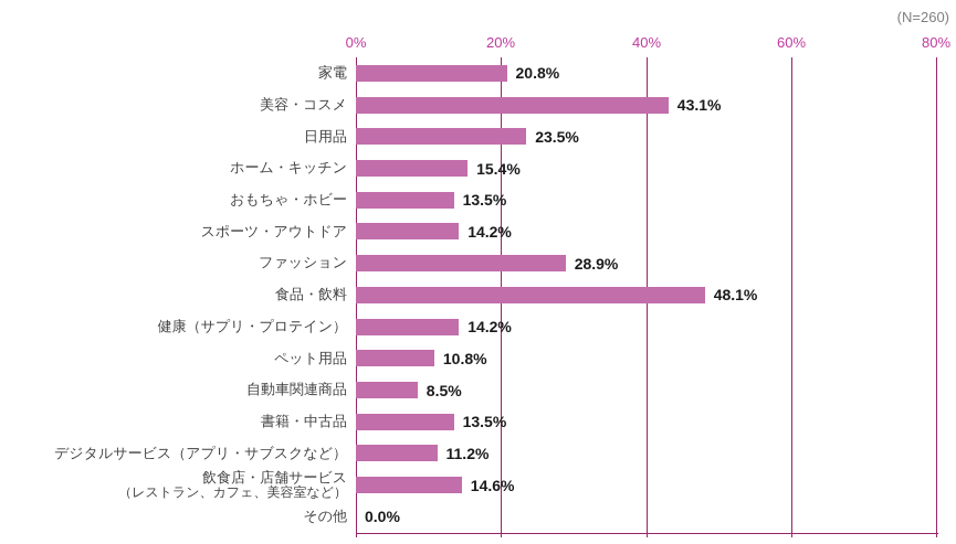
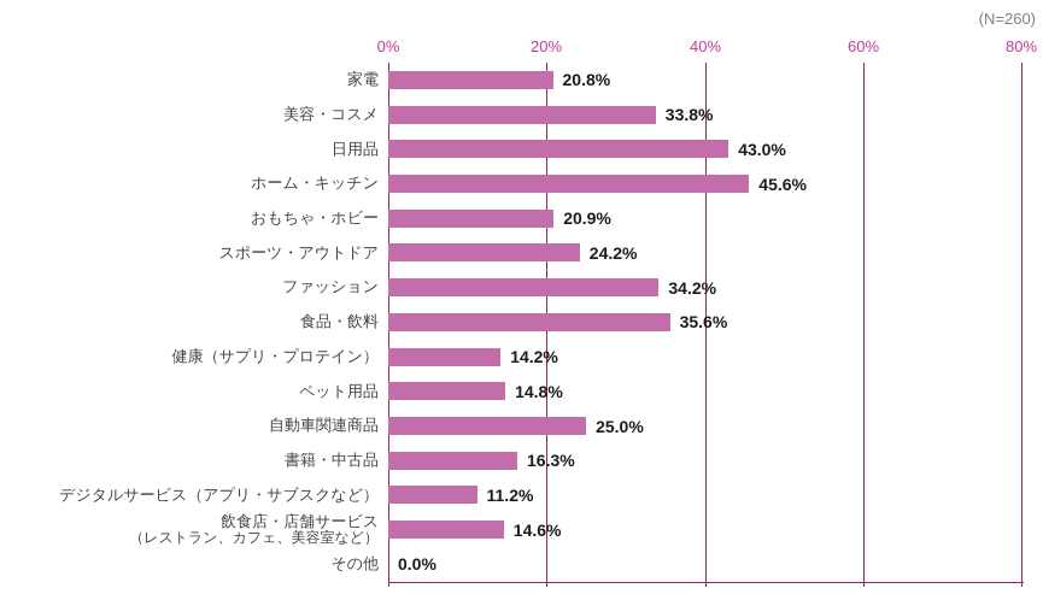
美容・コスメ: 43.1% -> 33.8%
日用品: 23.5% -> 43.0%
ホーム・キッチン: 15.4% -> 45.6%
おもちゃ・ホビー: 13.5% -> 20.9%
スポーツ・アウトドア: 14.2% -> 24.2%
ファッション: 28.9% -> 34.2%
食品・飲料: 48.1% -> 35.6%
ペット用品: 10.8% -> 14.8%
自動車関連商品: 8.5% -> 25.0%
書籍・中古品: 13.5% -> 16.3%
